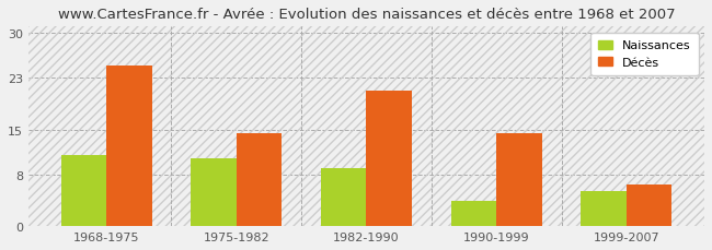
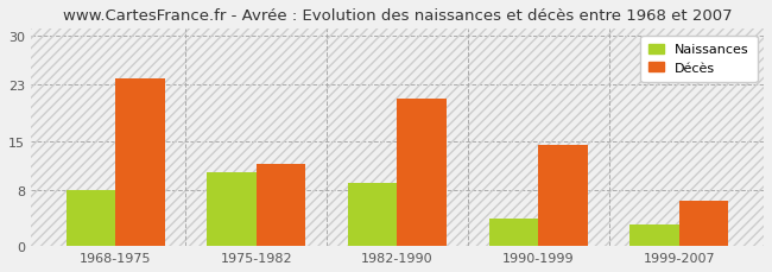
Naissances/1968-1975: 11.0 -> 8.0
Décès/1968-1975: 25.0 -> 24.0
Décès/1975-1982: 14.5 -> 11.8
Naissances/1999-2007: 5.5 -> 3.0
